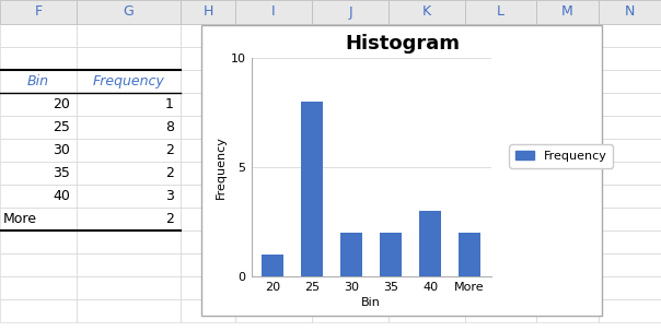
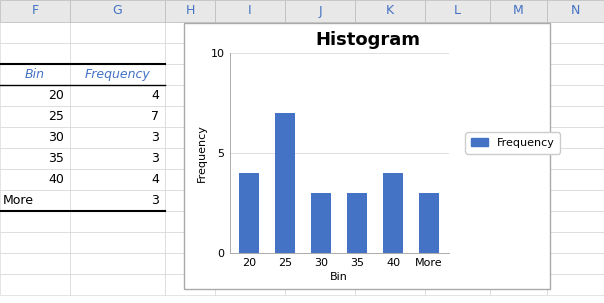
20: 1 -> 4
25: 8 -> 7
30: 2 -> 3
35: 2 -> 3
40: 3 -> 4
More: 2 -> 3
